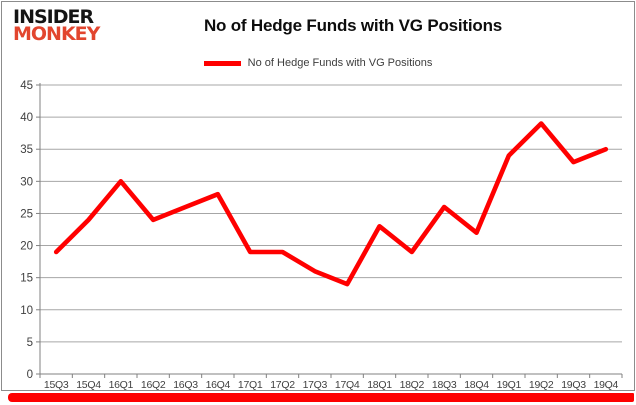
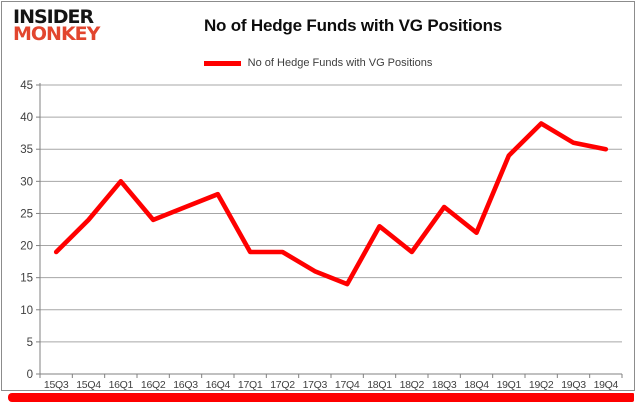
19Q3: 33 -> 36
